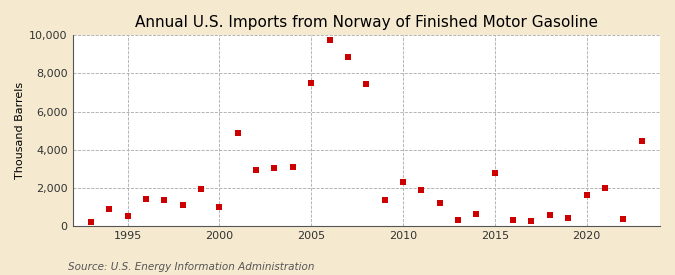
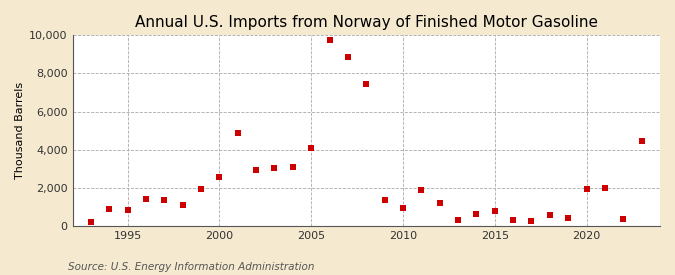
1995: 500 -> 800
2000: 1,000 -> 2,600
2005: 7,500 -> 4,100
2010: 2,300 -> 1,000
2015: 2,800 -> 800
2020: 1,600 -> 2,000
